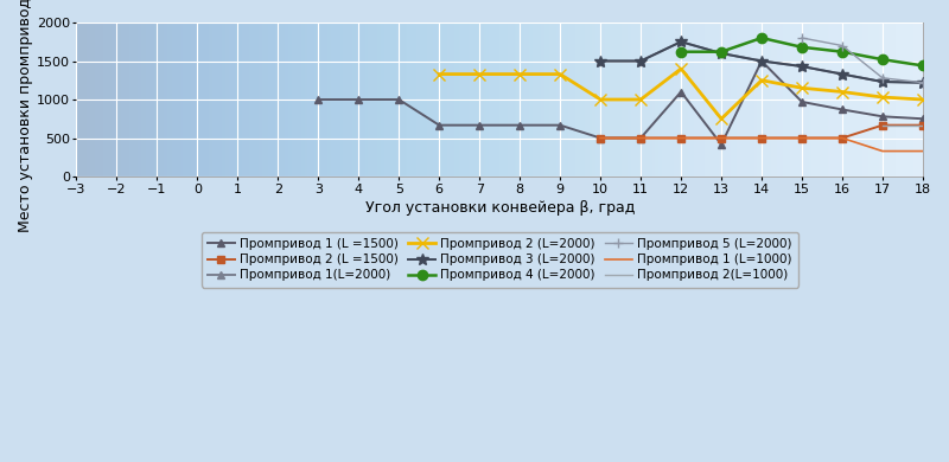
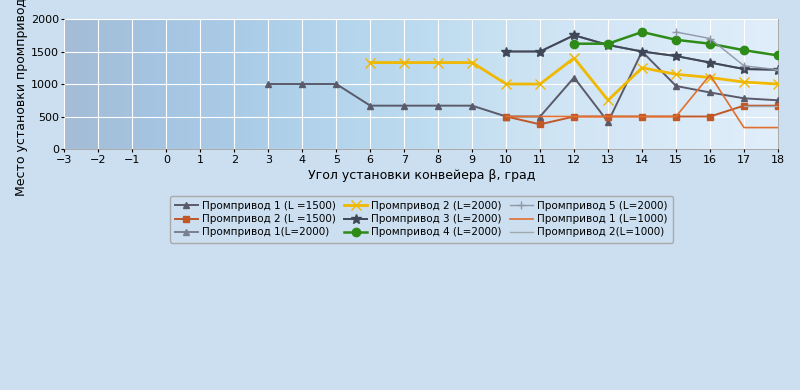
Промпривод 2 (L =1500)/11: 500 -> 380
Промпривод 1 (L=1000)/16: 500 -> 1140
